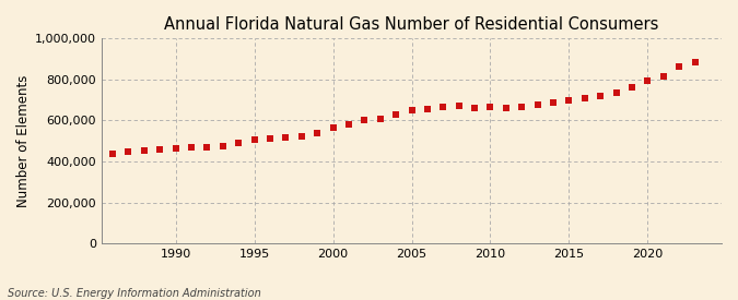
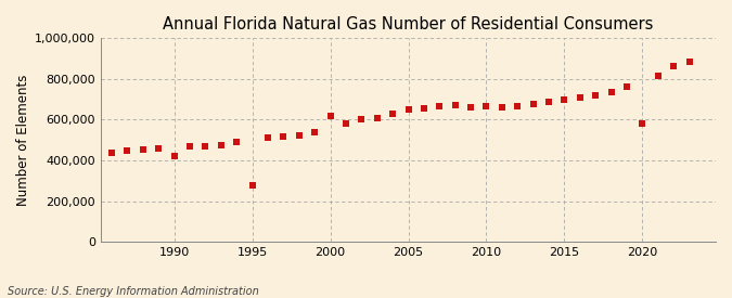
1990: 460,000 -> 420,000
1995: 500,000 -> 280,000
2000: 560,000 -> 620,000
2020: 800,000 -> 580,000
